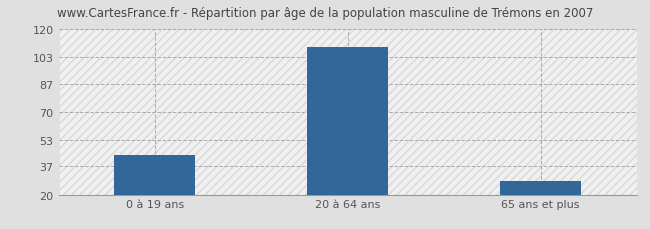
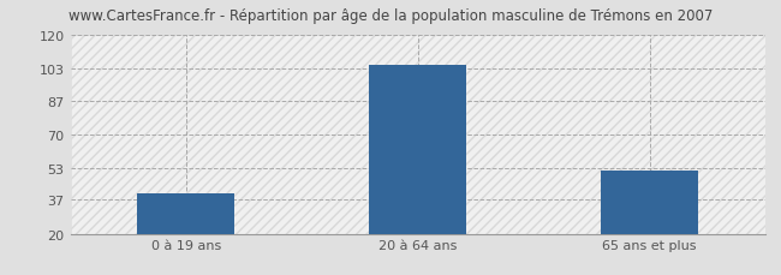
0 à 19 ans: 44 -> 40
20 à 64 ans: 109 -> 105
65 ans et plus: 28 -> 52
